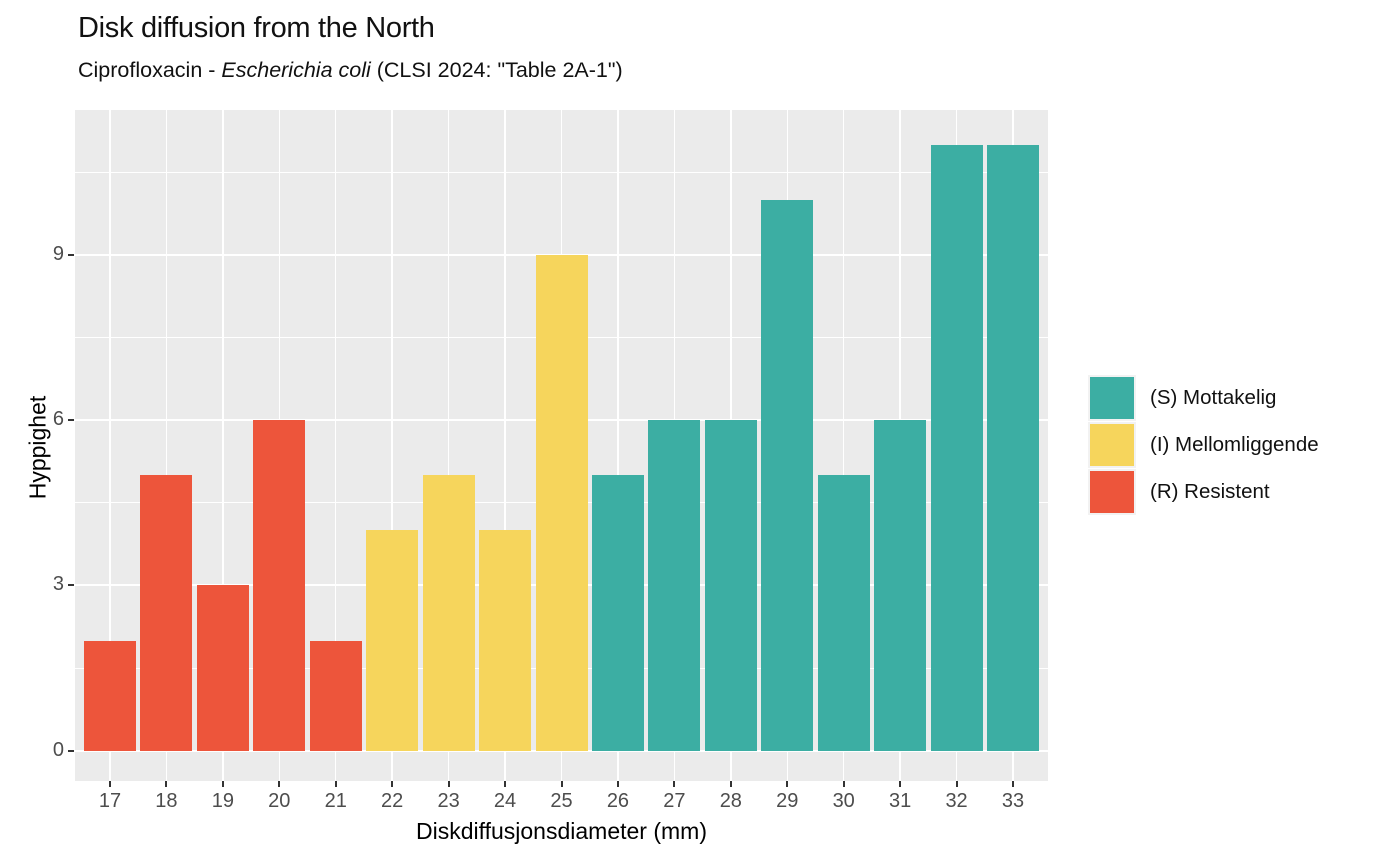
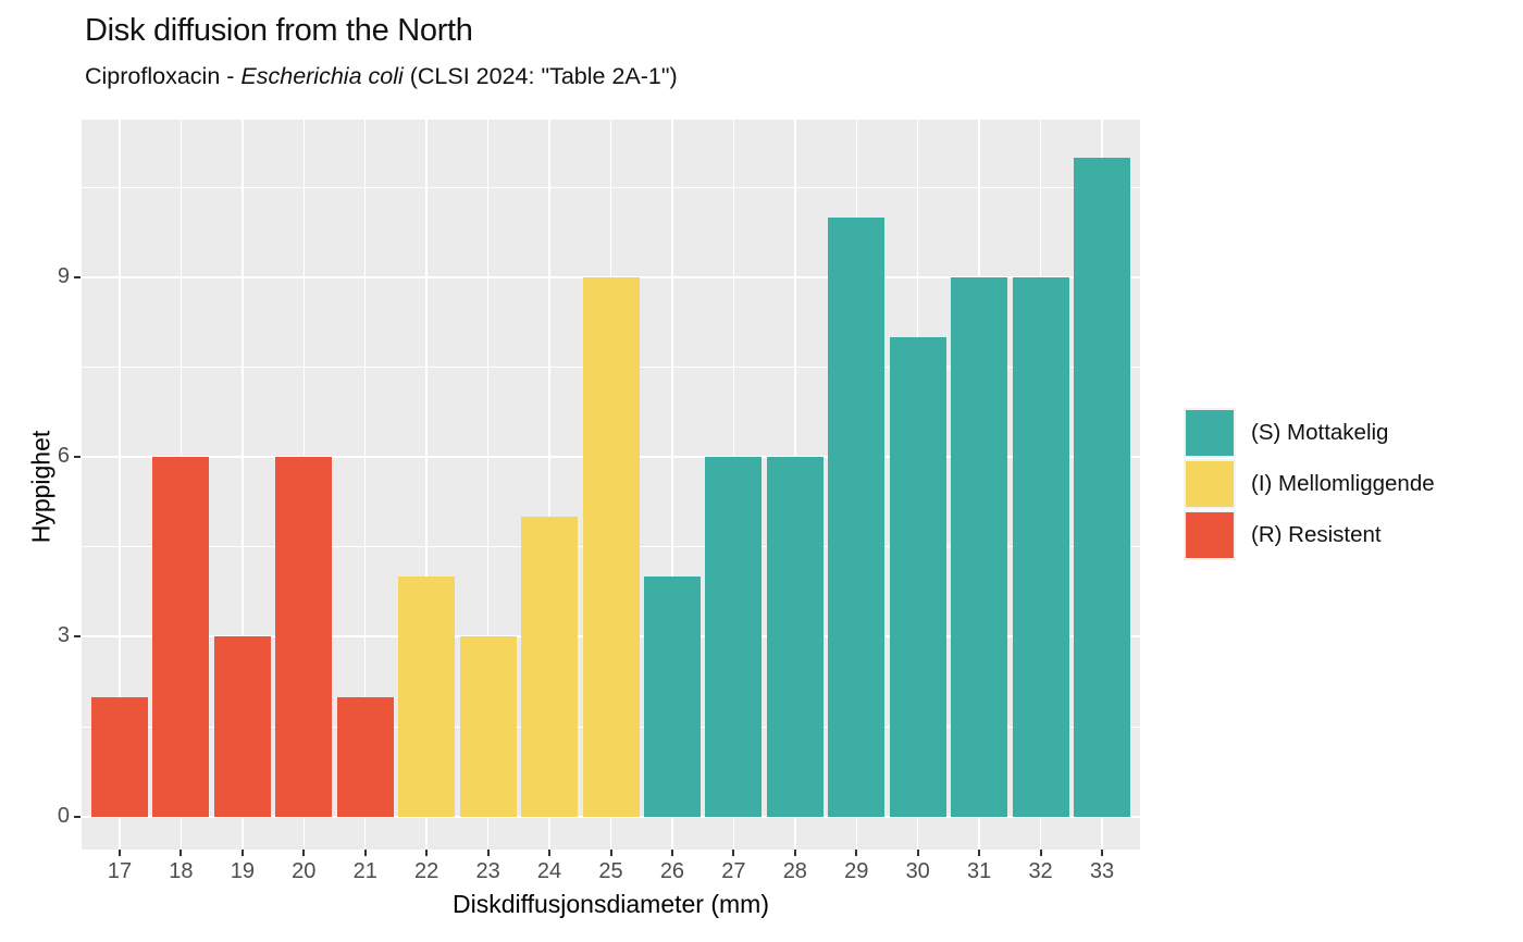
18: 5 -> 6
23: 5 -> 3
24: 4 -> 5
26: 5 -> 4
30: 5 -> 8
31: 6 -> 9
32: 11 -> 9
